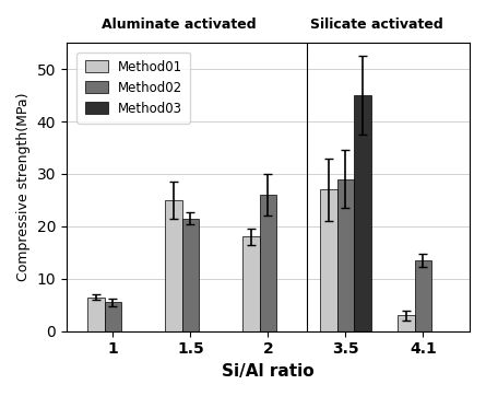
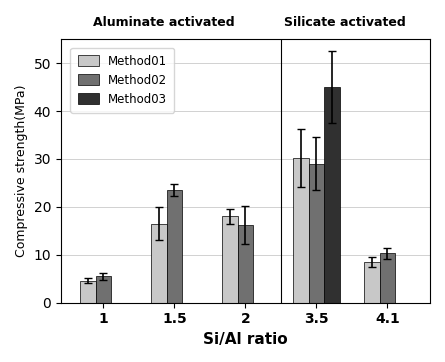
Method01/1: 6.5 -> 4.6
Method01/1.5: 25.0 -> 16.5
Method02/1.5: 21.5 -> 23.5
Method02/2: 26.0 -> 16.2
Method01/3.5: 27.0 -> 30.2
Method01/4.1: 3.0 -> 8.5
Method02/4.1: 13.5 -> 10.3
